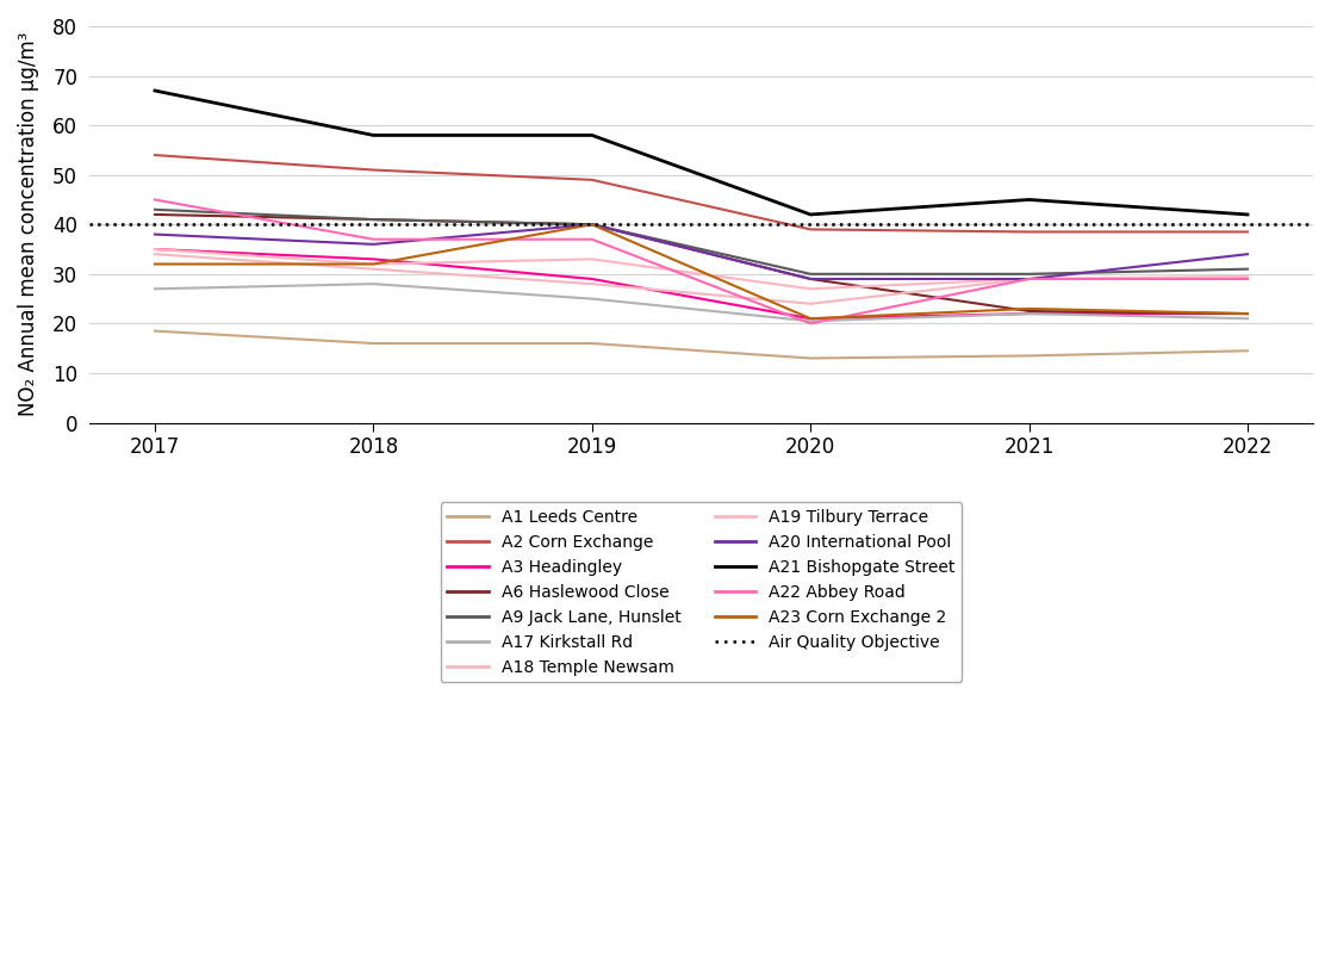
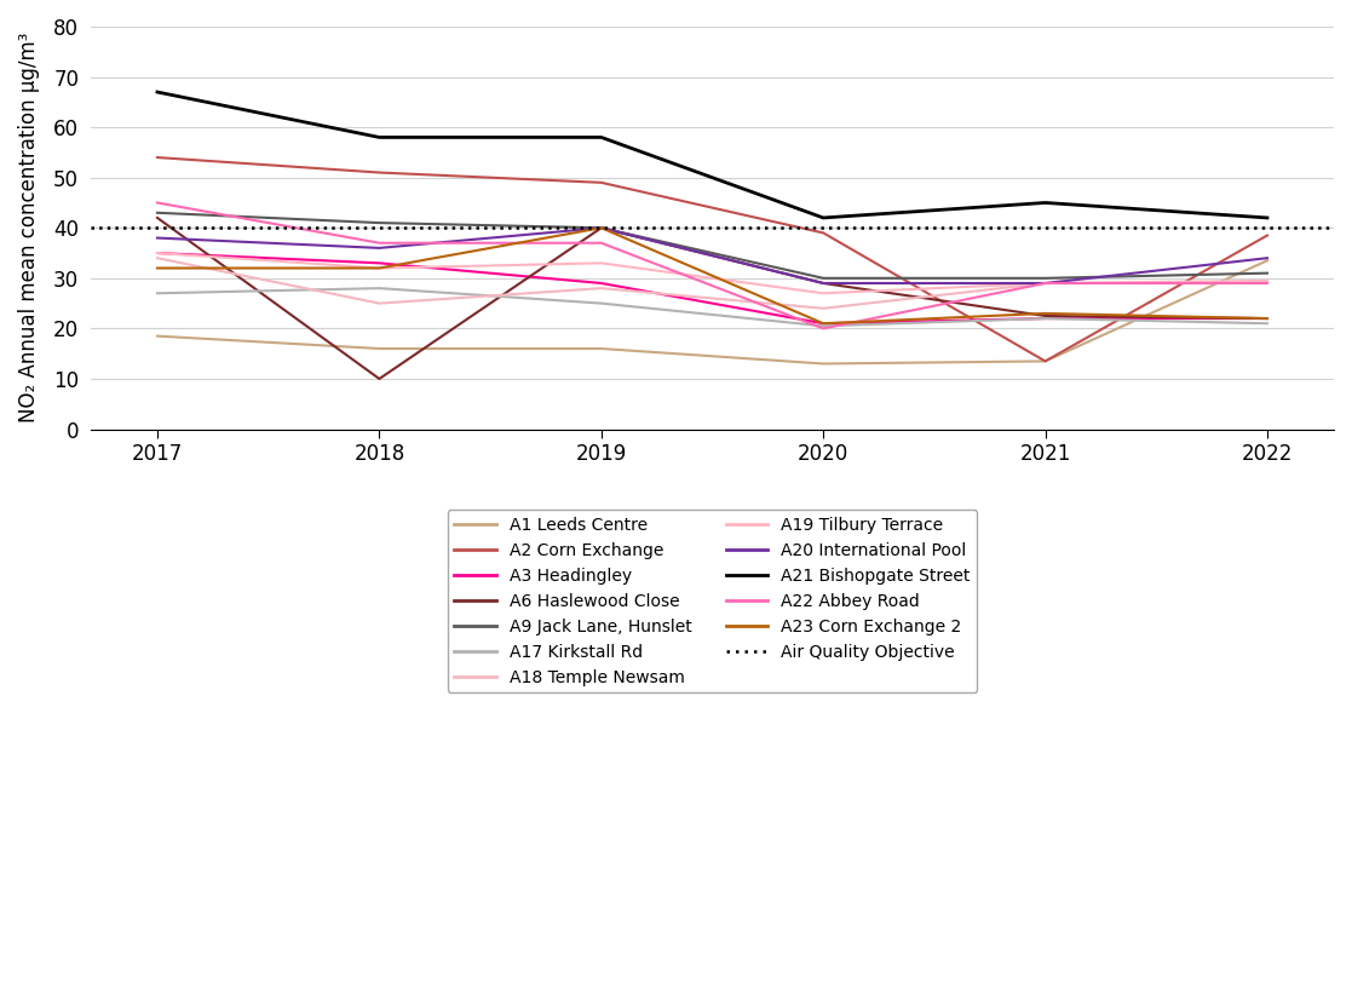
A6 Haslewood Close/2018: 41.0 -> 10.0
A18 Temple Newsam/2018: 31 -> 25
A2 Corn Exchange/2021: 38.5 -> 13.5
A1 Leeds Centre/2022: 14.5 -> 33.5
